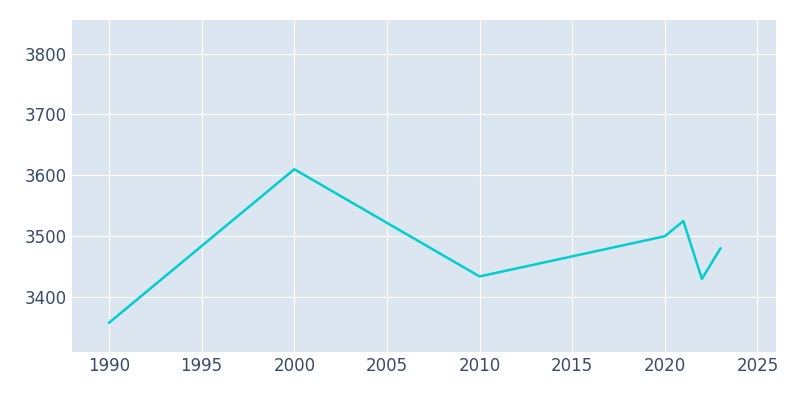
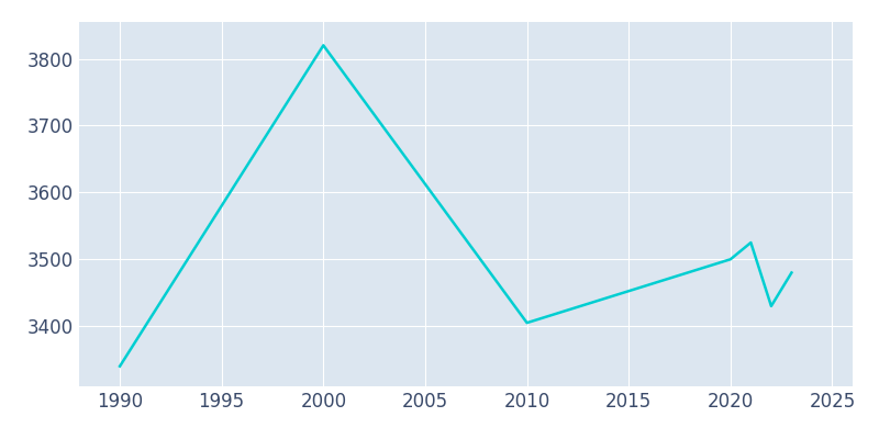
1990: 3358 -> 3340
2000: 3610 -> 3820
2010: 3434 -> 3405
